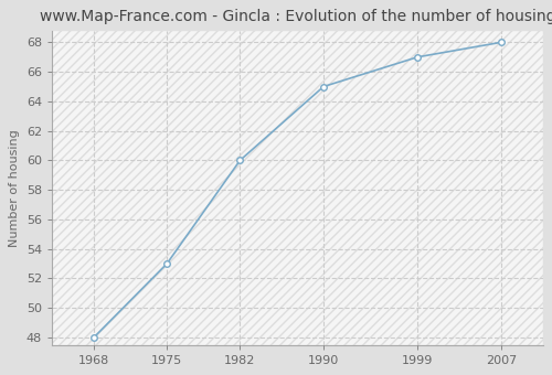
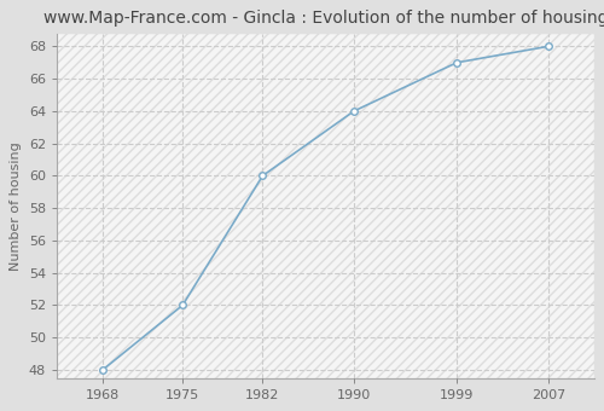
1975: 53 -> 52
1990: 65 -> 64
